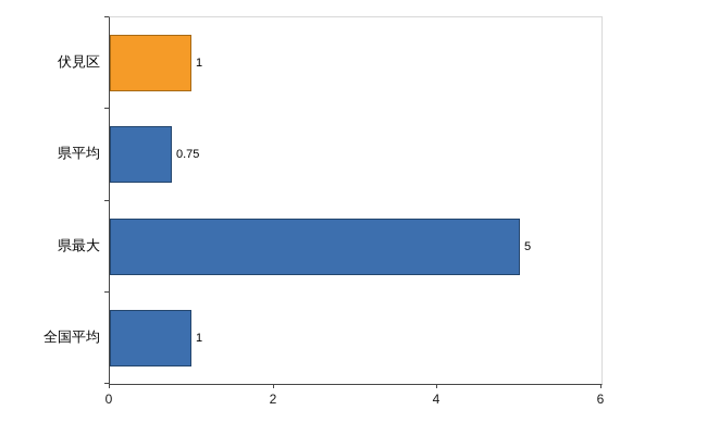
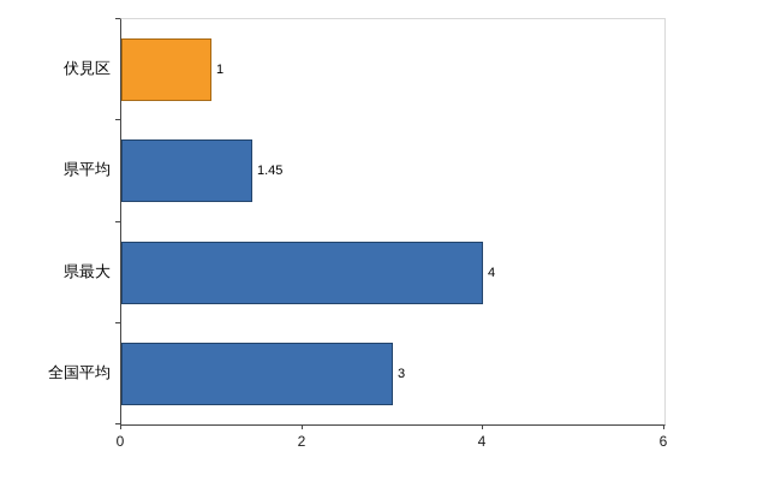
県平均: 0.75 -> 1.45
県最大: 5 -> 4
全国平均: 1 -> 3
